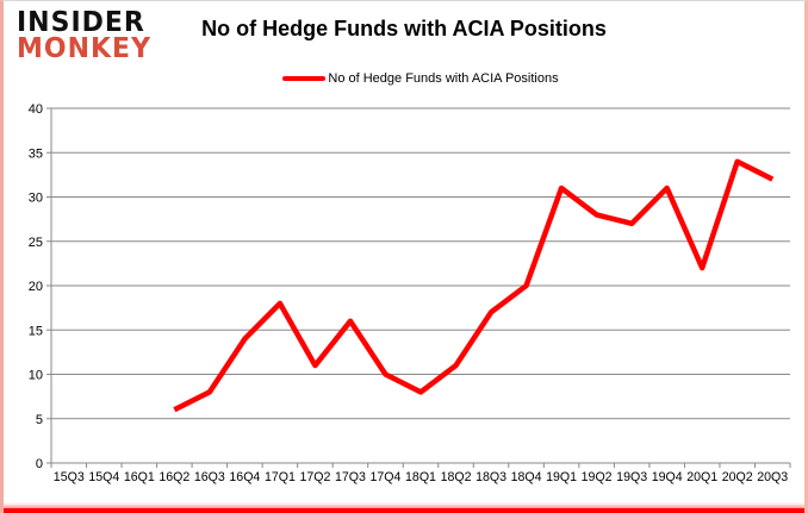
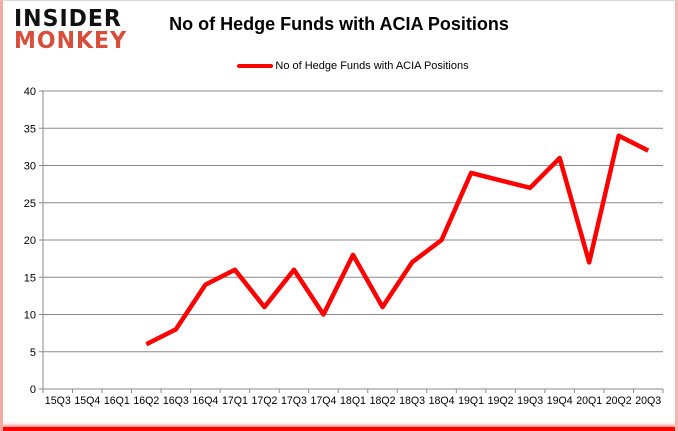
17Q1: 18 -> 16
18Q1: 8 -> 18
19Q1: 31 -> 29
20Q1: 22 -> 17
